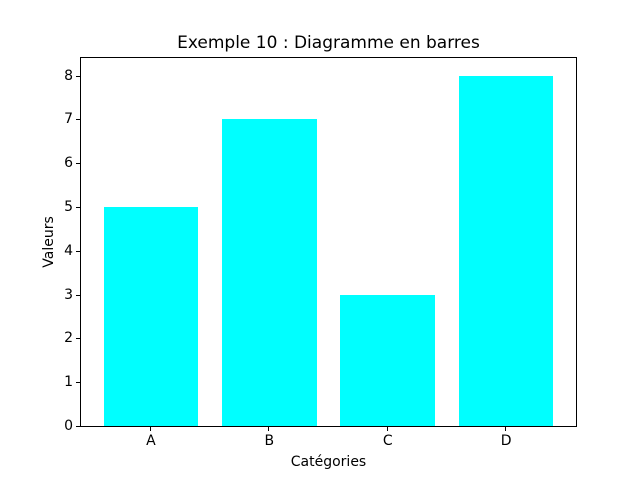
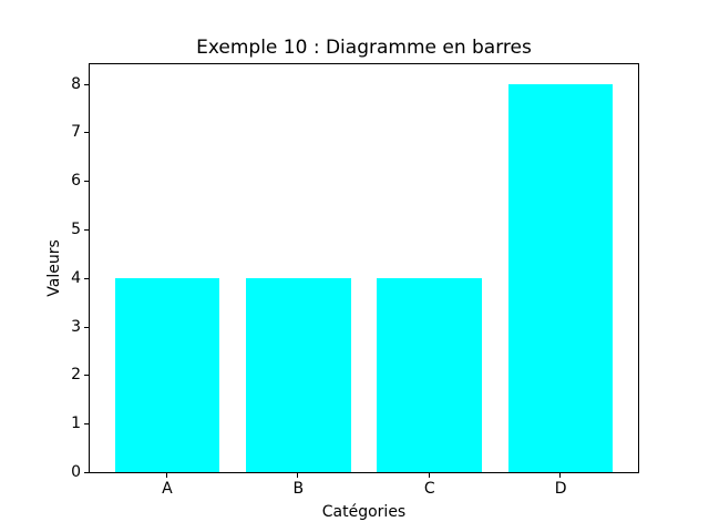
A: 5 -> 4
B: 7 -> 4
C: 3 -> 4
